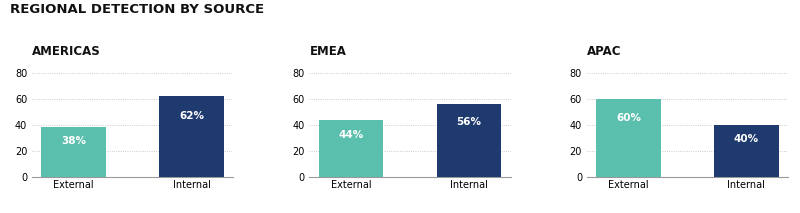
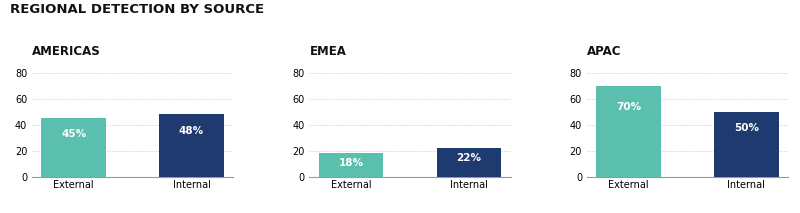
AMERICAS/External: 38% -> 45%
AMERICAS/Internal: 62% -> 48%
EMEA/External: 44% -> 18%
EMEA/Internal: 56% -> 22%
APAC/External: 60% -> 70%
APAC/Internal: 40% -> 50%
